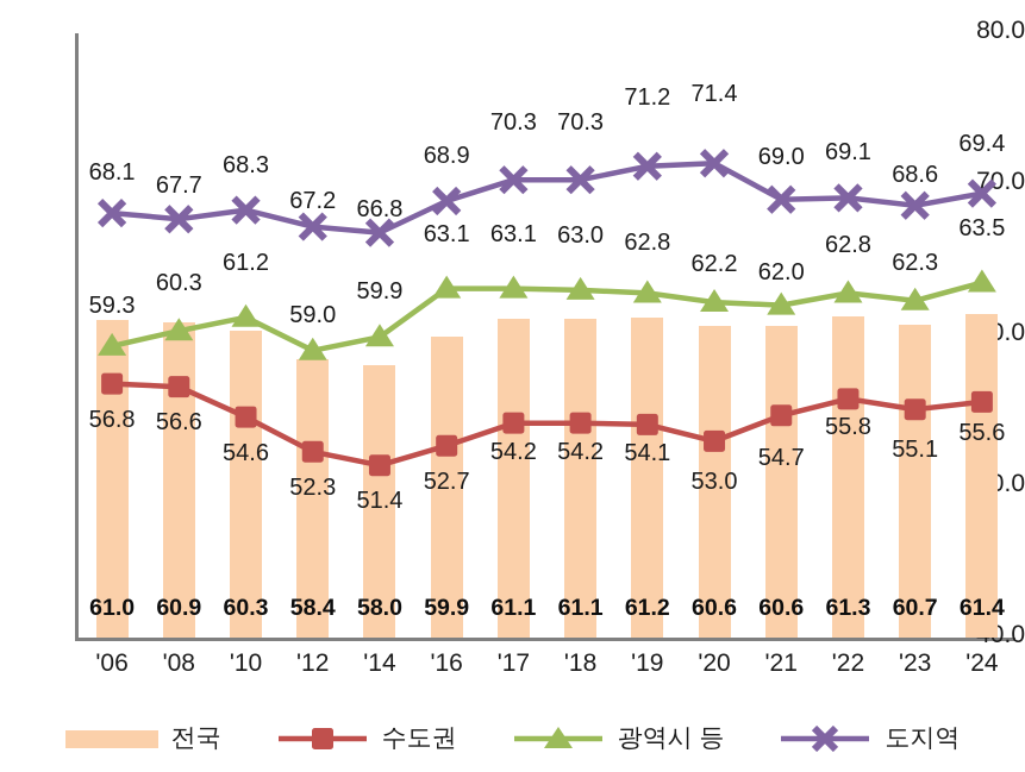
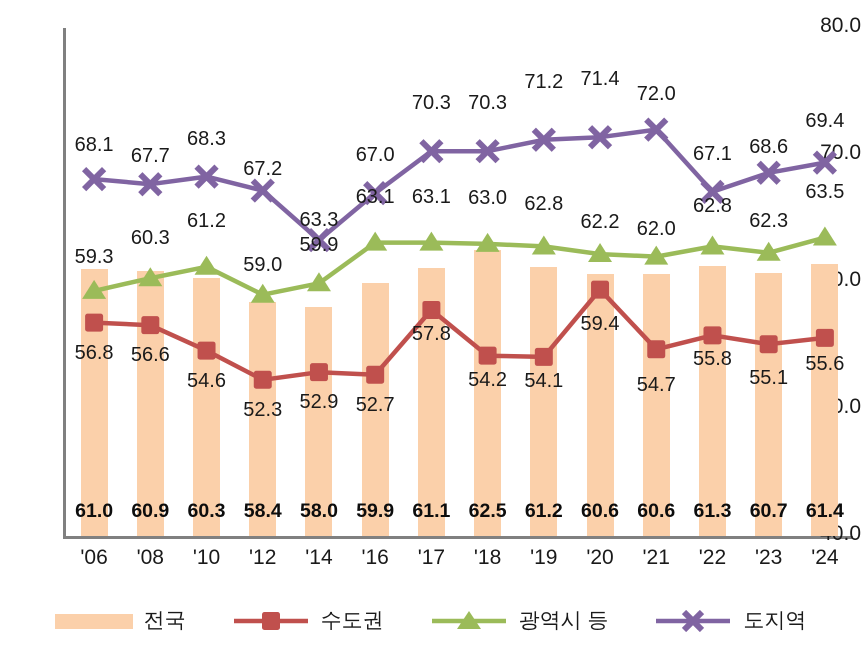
수도권/'14: 51.4 -> 52.9
도지역/'14: 66.8 -> 63.3
도지역/'16: 68.9 -> 67.0
수도권/'17: 54.2 -> 57.8
전국/'18: 61.1 -> 62.5
수도권/'20: 53.0 -> 59.4
도지역/'21: 69.0 -> 72.0
도지역/'22: 69.1 -> 67.1
